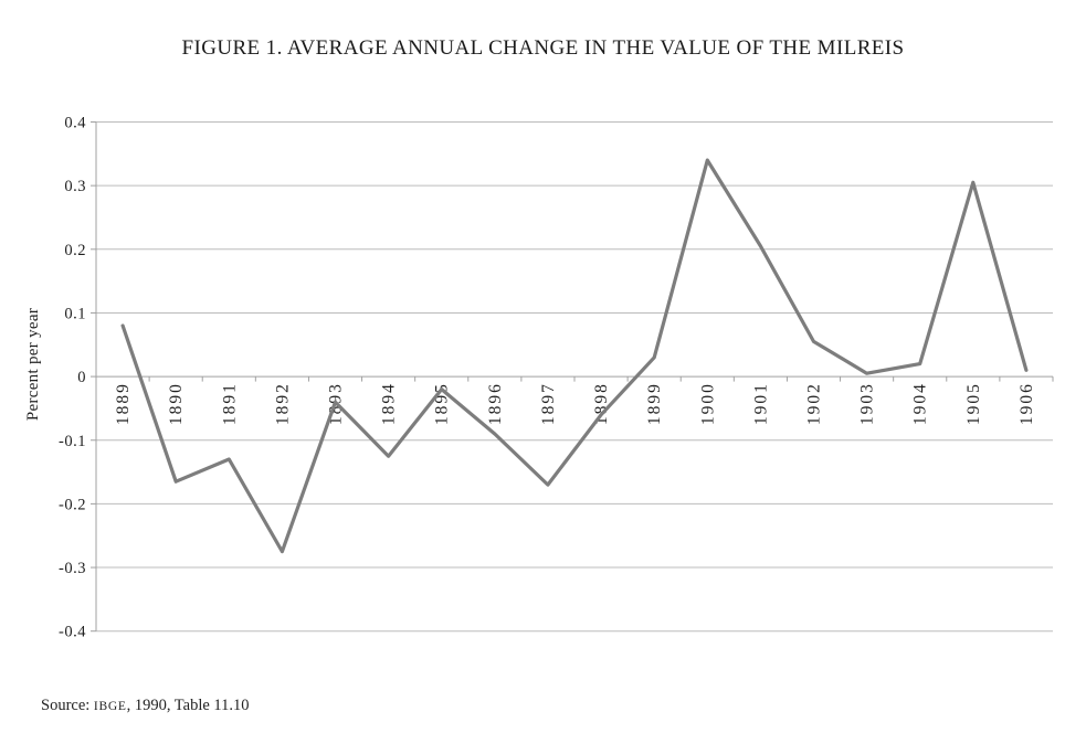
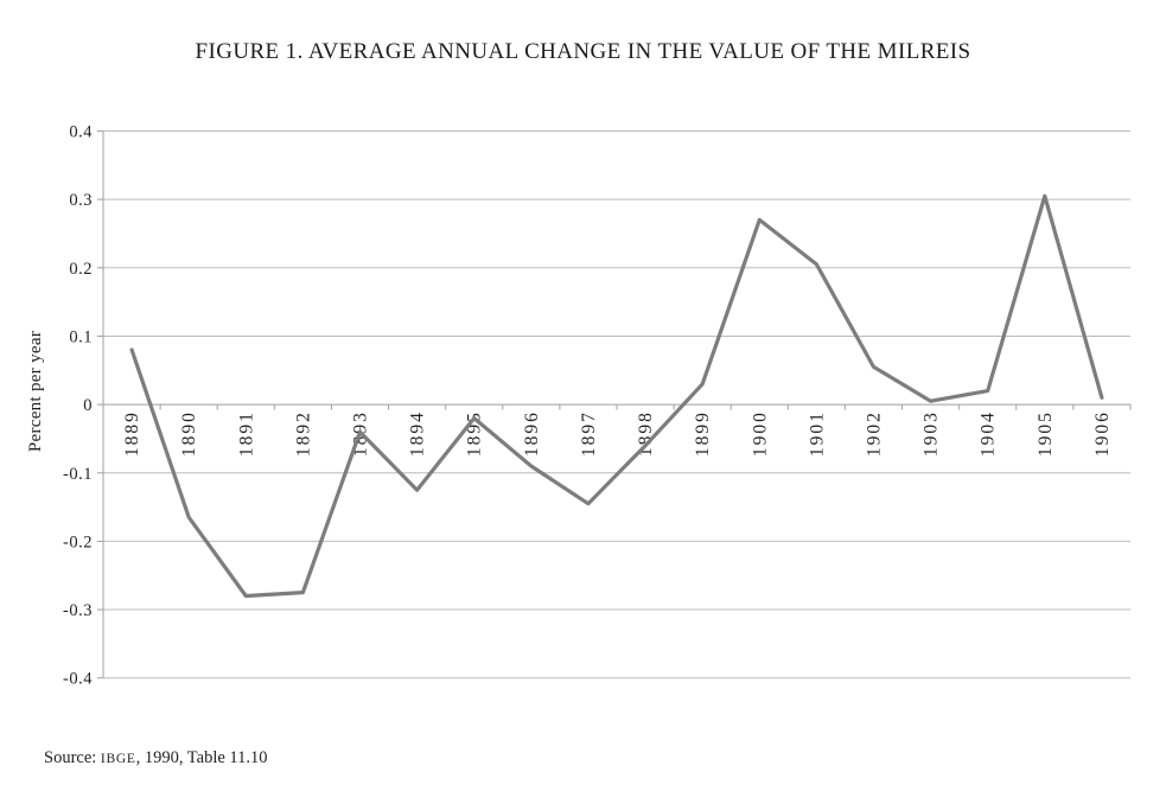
1891: -0.13 -> -0.28
1897: -0.17 -> -0.14
1900: 0.34 -> 0.27
